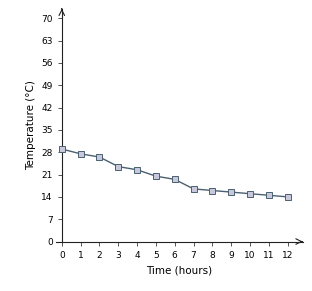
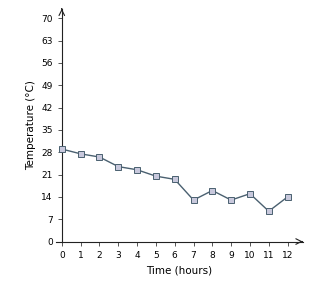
7: 16.5 -> 13.0
9: 15.5 -> 13.0
11: 14.5 -> 9.5
